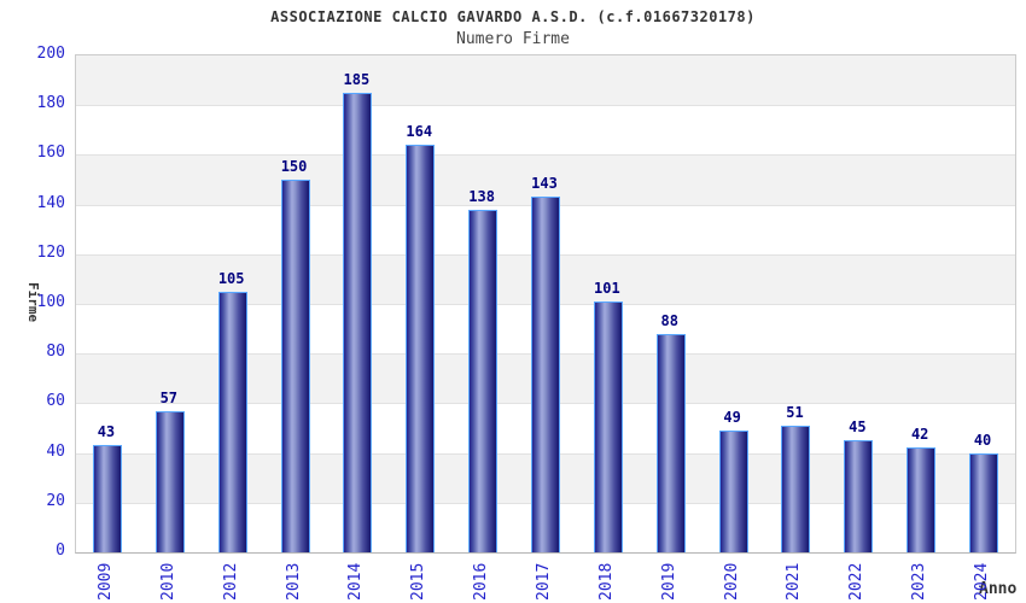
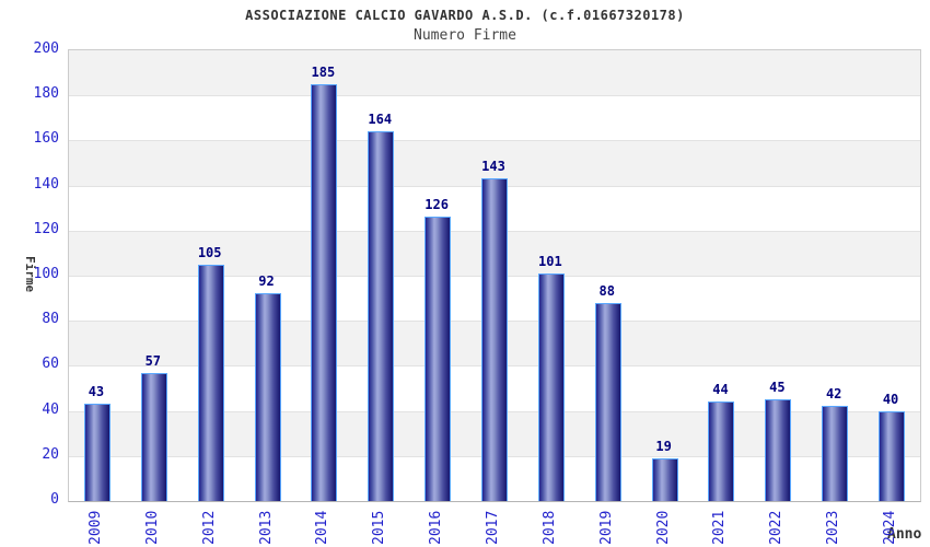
2013: 150 -> 92
2016: 138 -> 126
2020: 49 -> 19
2021: 51 -> 44
